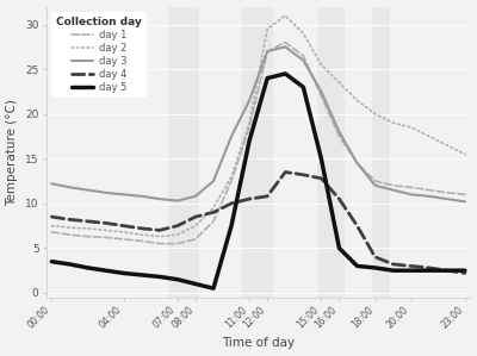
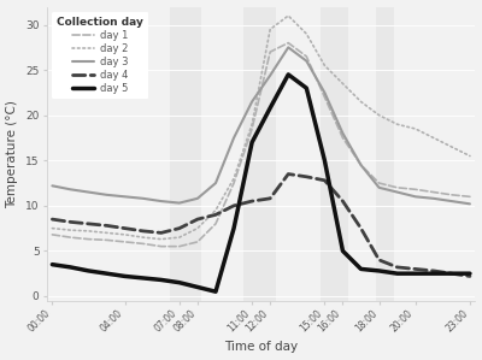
day 3/12:00: 27.0 -> 24.4
day 5/12:00: 24.0 -> 20.8
